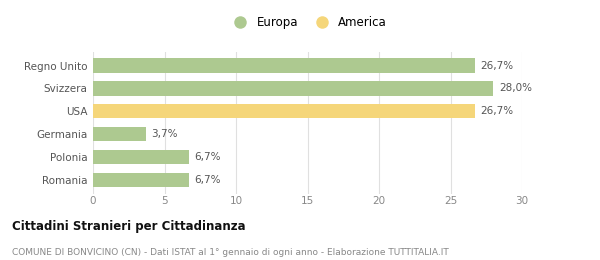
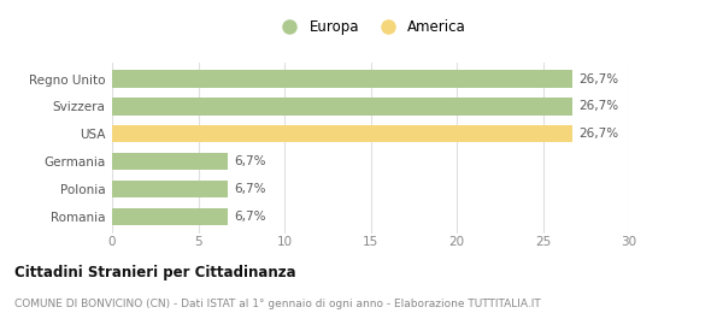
Svizzera: 28,0% -> 26,7%
Germania: 3,7% -> 6,7%
